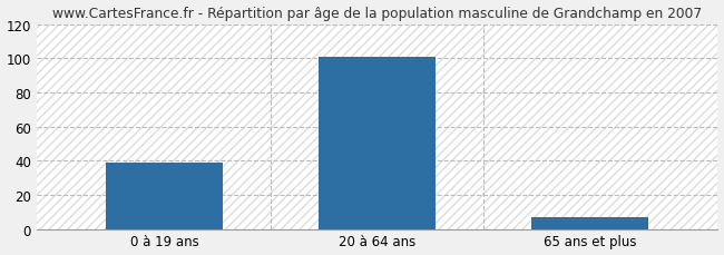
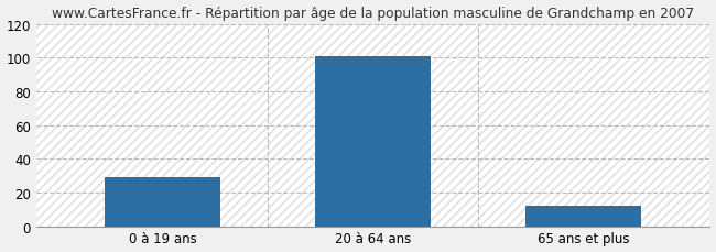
0 à 19 ans: 39 -> 29
65 ans et plus: 7 -> 12
